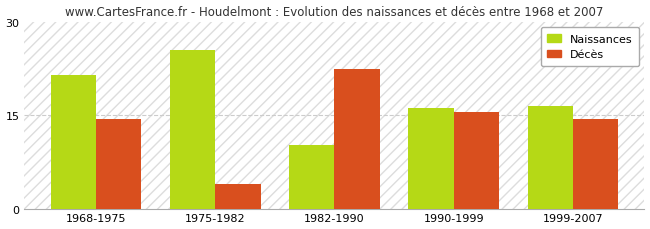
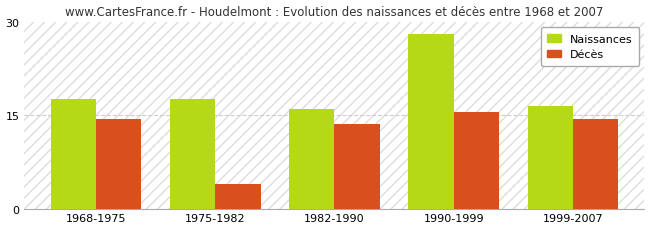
Naissances/1968-1975: 21.4 -> 17.5
Naissances/1975-1982: 25.4 -> 17.5
Naissances/1982-1990: 10.2 -> 16.0
Décès/1982-1990: 22.4 -> 13.5
Naissances/1990-1999: 16.2 -> 28.0
